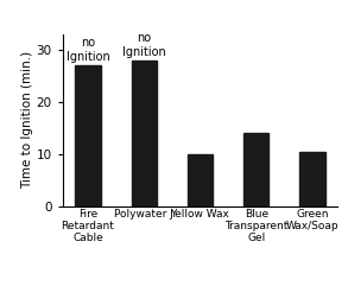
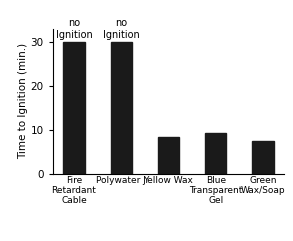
Fire Retardant Cable: 27.0 -> 30.0
Polywater J: 28.0 -> 30.0
Yellow Wax: 10.0 -> 8.3
Blue Transparent Gel: 14.0 -> 9.2
Green Wax/Soap: 10.5 -> 7.5
